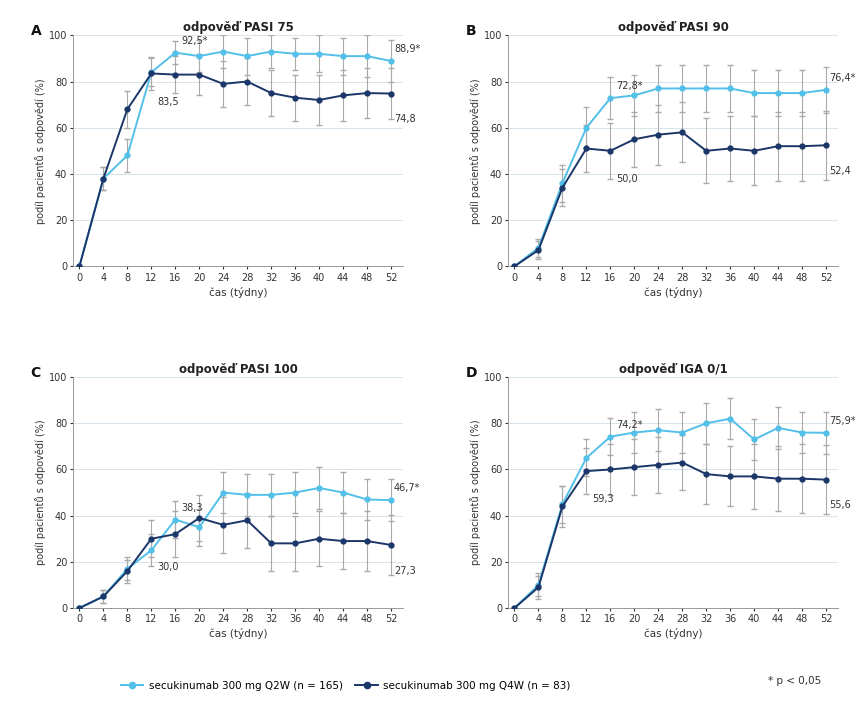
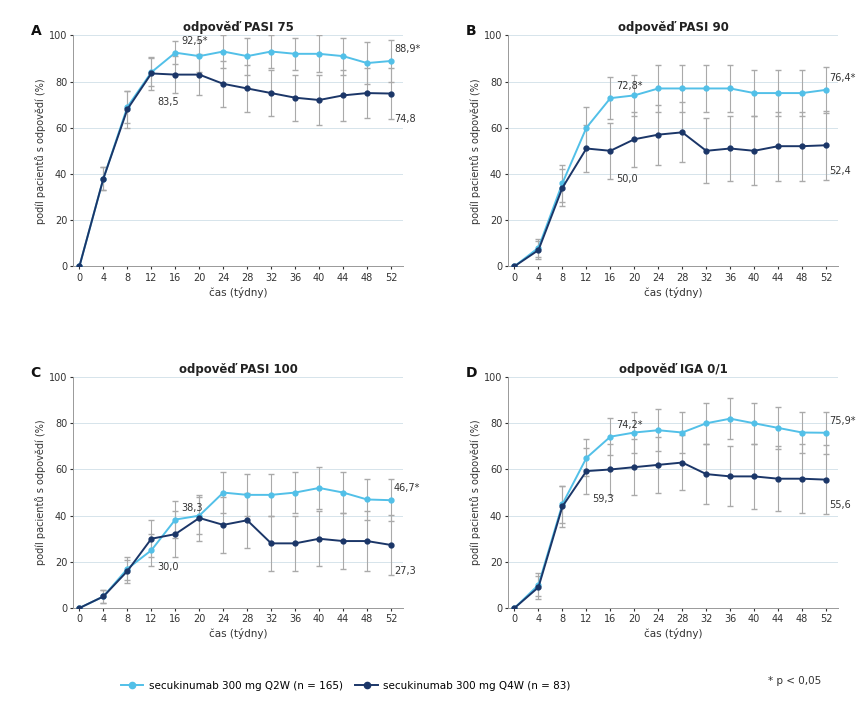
odpověď PASI 75/secukinumab 300 mg Q2W (n = 165)/8: 48.0 -> 69.0
odpověď PASI 75/secukinumab 300 mg Q4W (n = 83)/28: 80.0 -> 77.0
odpověď PASI 75/secukinumab 300 mg Q2W (n = 165)/48: 91.0 -> 88.0
odpověď PASI 100/secukinumab 300 mg Q2W (n = 165)/20: 35.0 -> 40.0
odpověď IGA 0/1/secukinumab 300 mg Q2W (n = 165)/40: 73.0 -> 80.0
